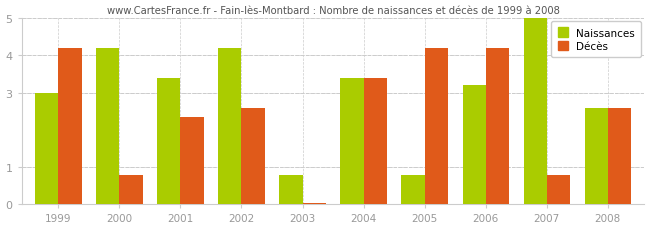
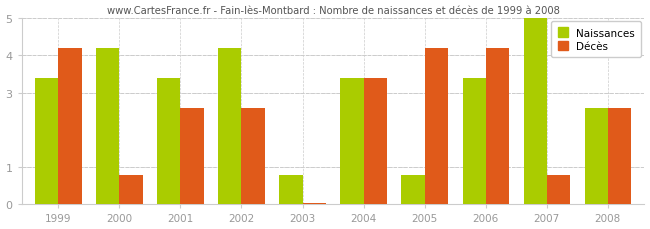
Naissances/1999: 3.0 -> 3.4
Décès/2001: 2.35 -> 2.60
Naissances/2006: 3.2 -> 3.4
